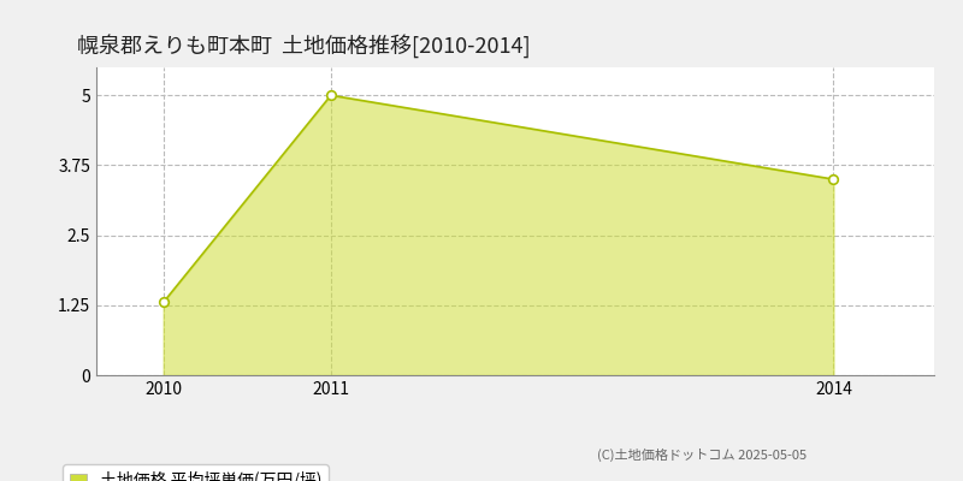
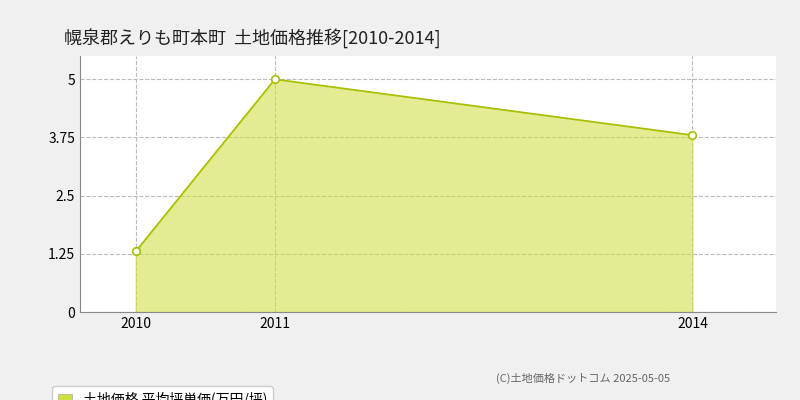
2014: 3.5 -> 3.8
